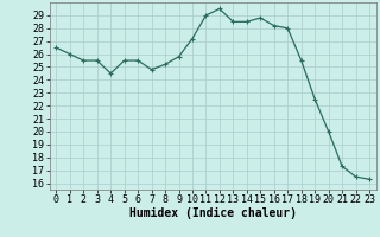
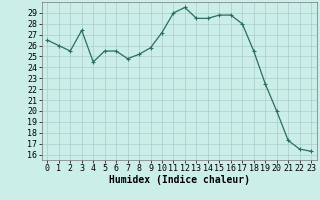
3: 25.5 -> 27.4
16: 28.2 -> 28.8
